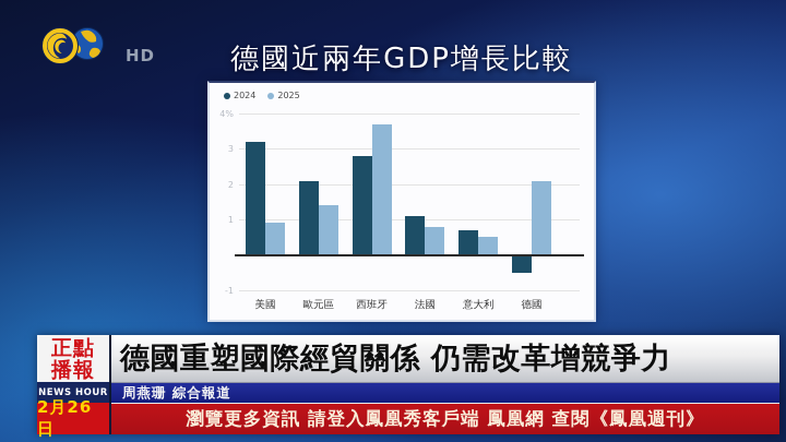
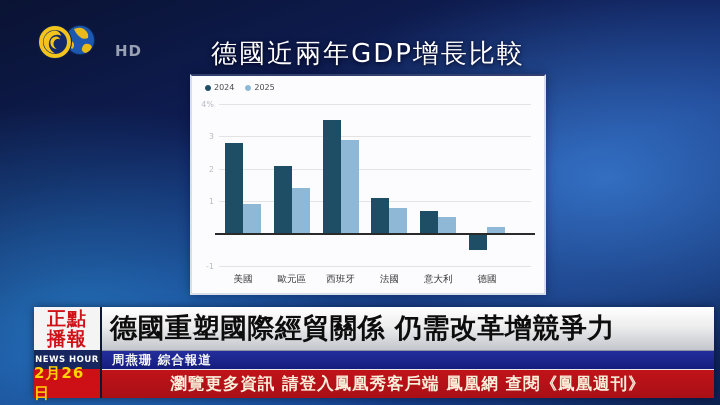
2024/美國: 3.2% -> 2.8%
2024/西班牙: 2.8% -> 3.5%
2025/西班牙: 3.7% -> 2.9%
2025/德國: 2.1% -> 0.2%
